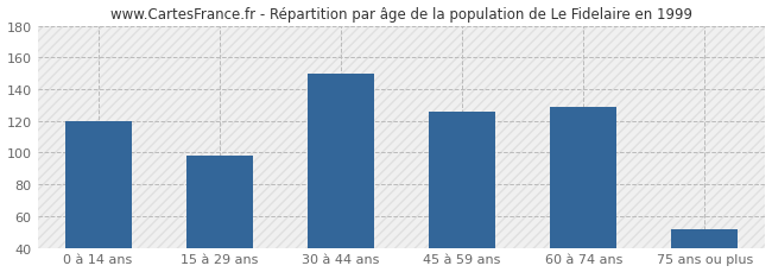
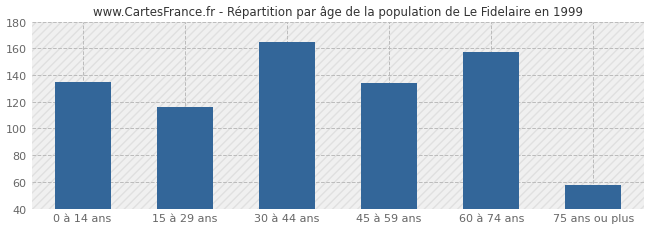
0 à 14 ans: 120 -> 135
15 à 29 ans: 98 -> 116
30 à 44 ans: 150 -> 165
45 à 59 ans: 126 -> 134
60 à 74 ans: 129 -> 157
75 ans ou plus: 52 -> 58
